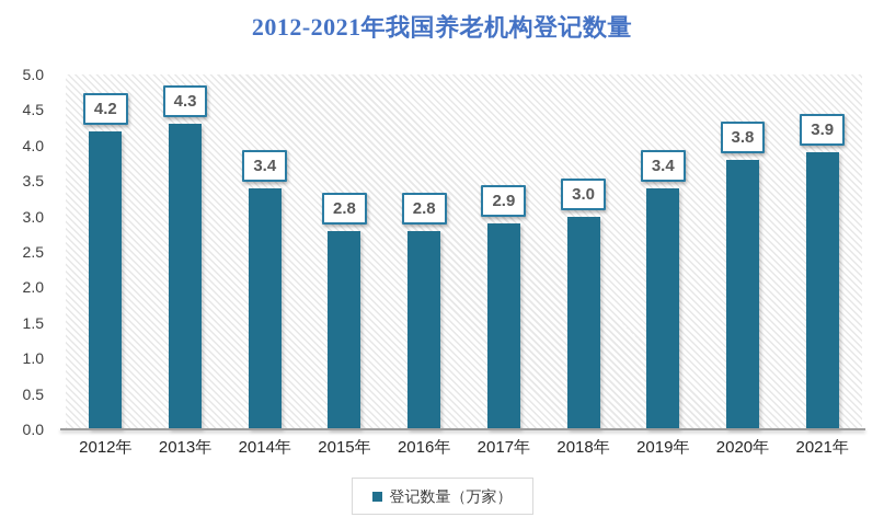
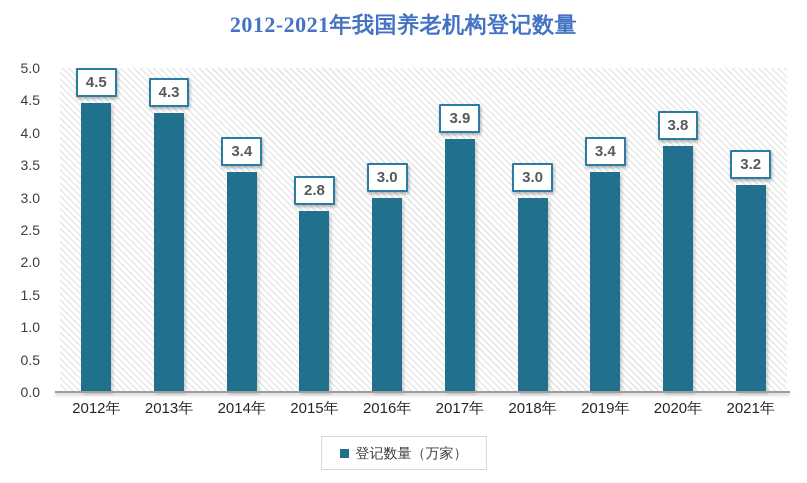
2012年: 4.2 -> 4.5
2016年: 2.8 -> 3.0
2017年: 2.9 -> 3.9
2021年: 3.9 -> 3.2
